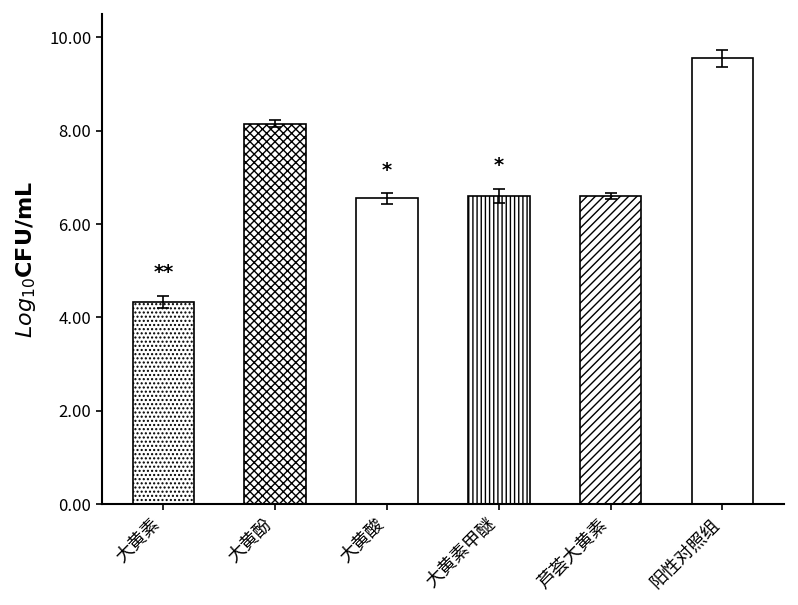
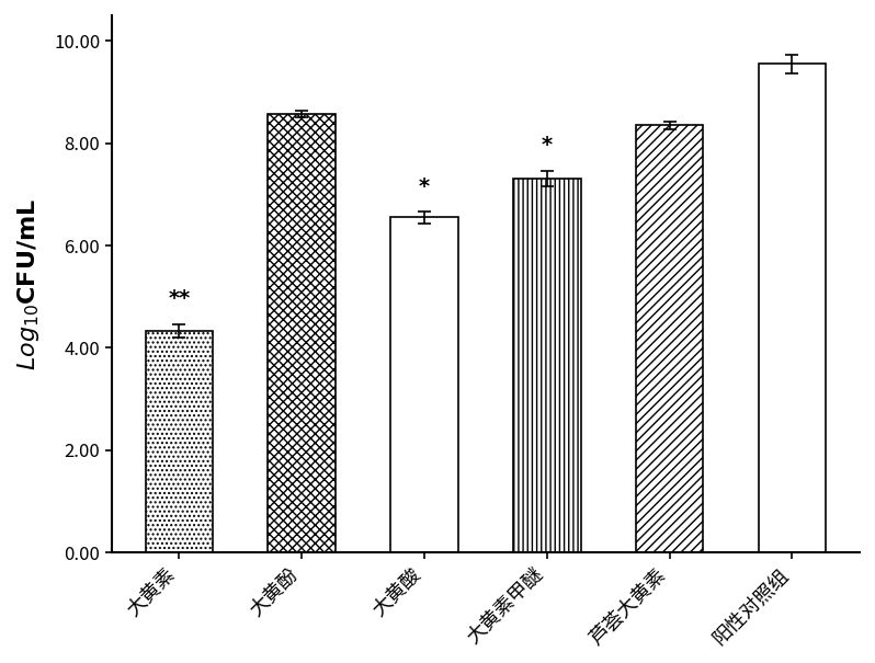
大黄酚: 8.15 -> 8.57
大黄素甲醚: 6.60 -> 7.30
芦荟大黄素: 6.60 -> 8.35
